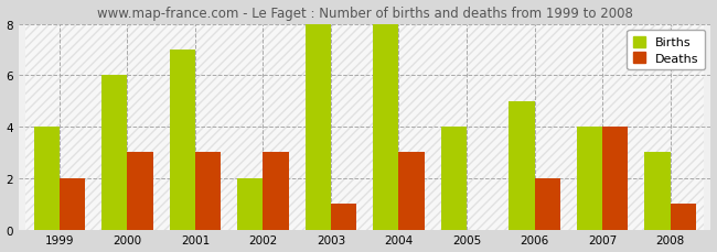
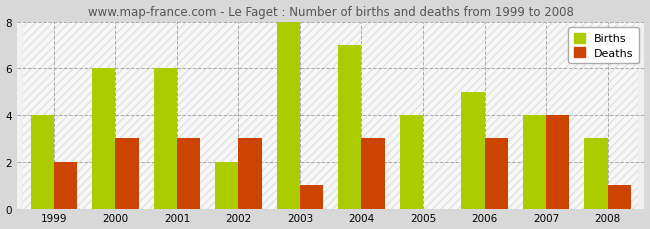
Births/2001: 7 -> 6
Births/2004: 8 -> 7
Deaths/2006: 2 -> 3
